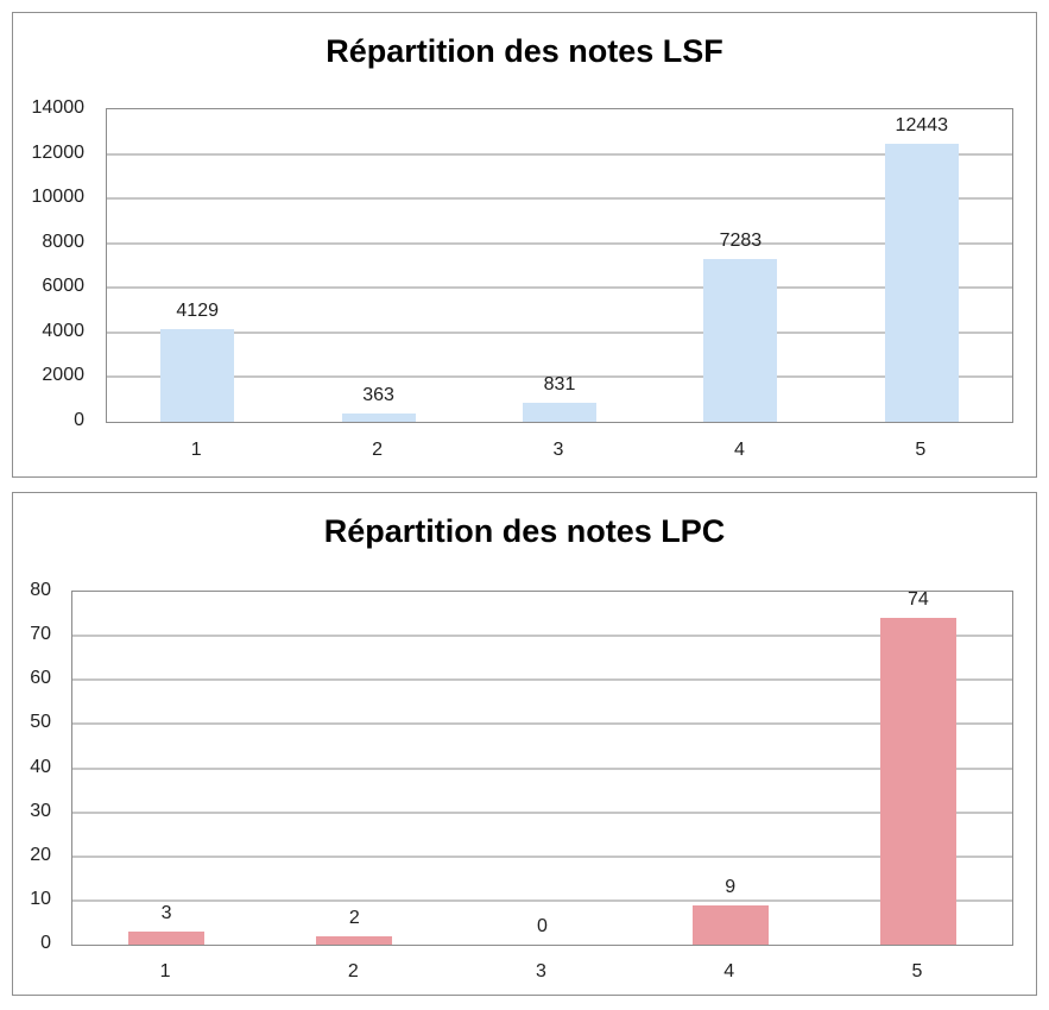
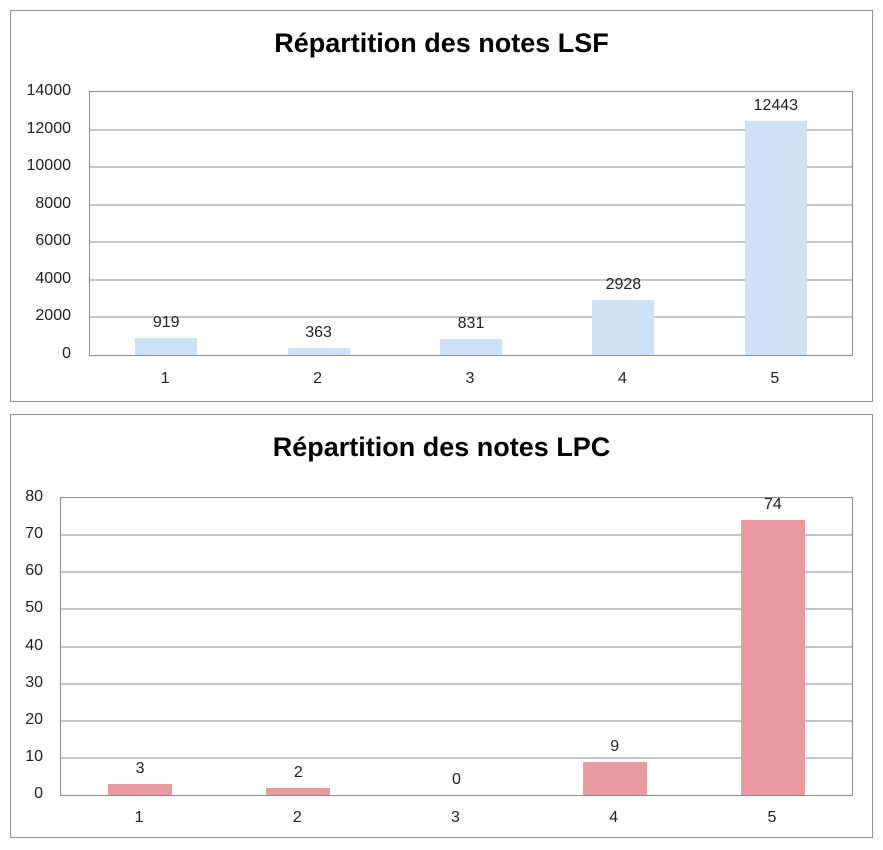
Répartition des notes LSF/1: 4129 -> 919
Répartition des notes LSF/4: 7283 -> 2928
